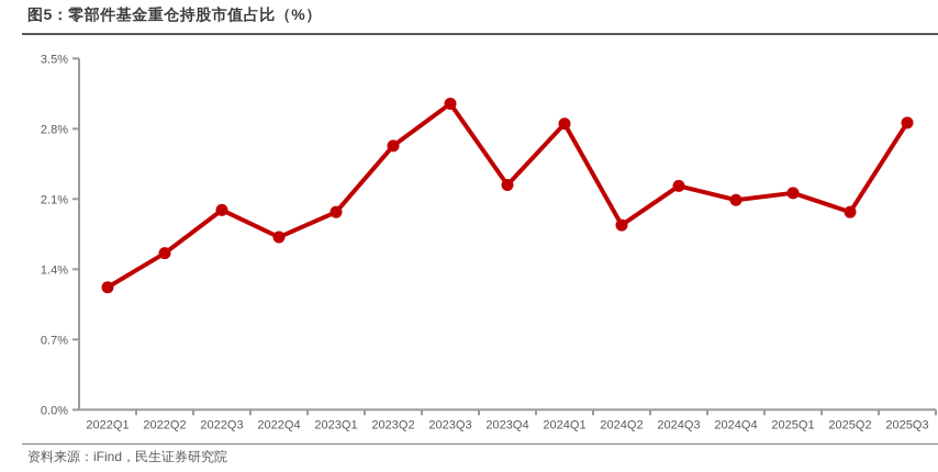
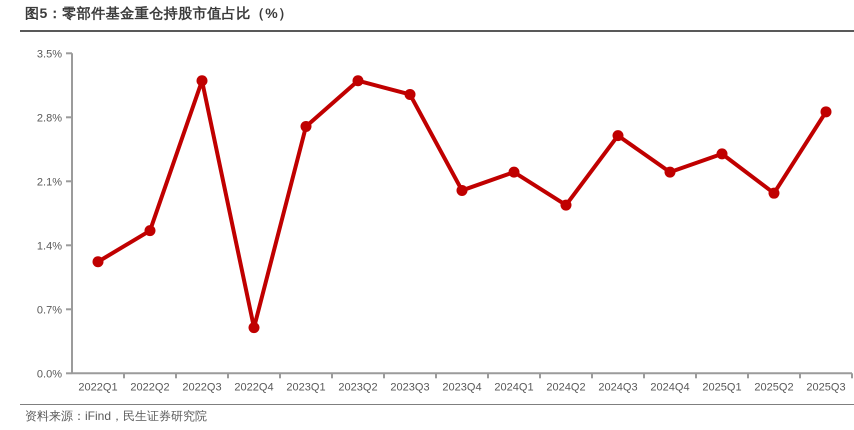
2022Q3: 2.0% -> 3.2%
2022Q4: 1.7% -> 0.5%
2023Q1: 2.0% -> 2.7%
2023Q2: 2.6% -> 3.2%
2023Q4: 2.2% -> 2.0%
2024Q1: 2.9% -> 2.2%
2024Q3: 2.2% -> 2.6%
2024Q4: 2.1% -> 2.2%
2025Q1: 2.2% -> 2.4%
